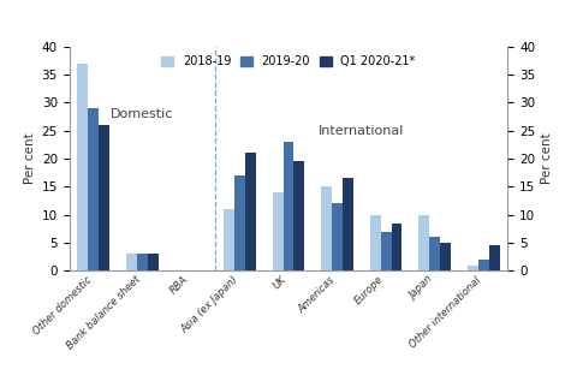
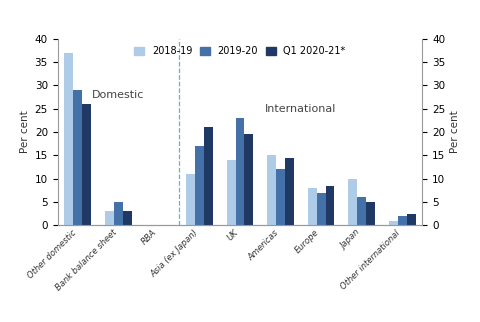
2019-20/Bank balance sheet: 3 -> 5
Q1 2020-21*/Americas: 16.5 -> 14.5
2018-19/Europe: 10 -> 8
Q1 2020-21*/Other international: 4.5 -> 2.5
